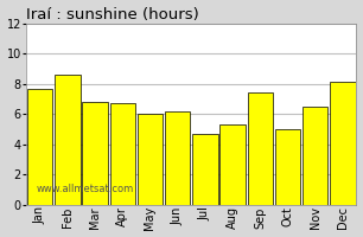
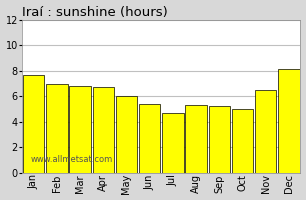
Feb: 8.6 -> 7.0
Jun: 6.2 -> 5.4
Sep: 7.4 -> 5.2
